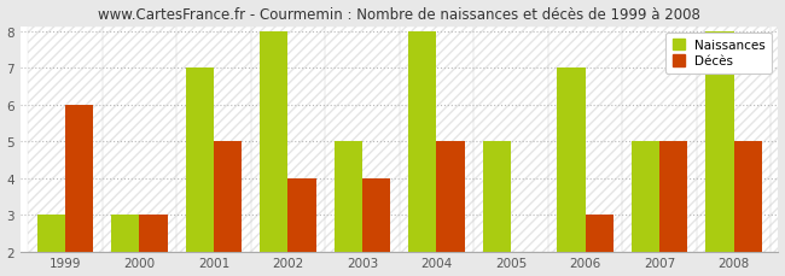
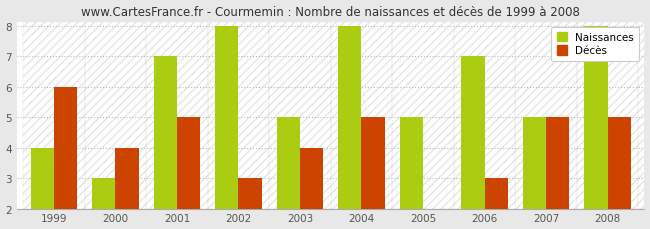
Naissances/1999: 3 -> 4
Décès/2000: 3 -> 4
Décès/2002: 4 -> 3
